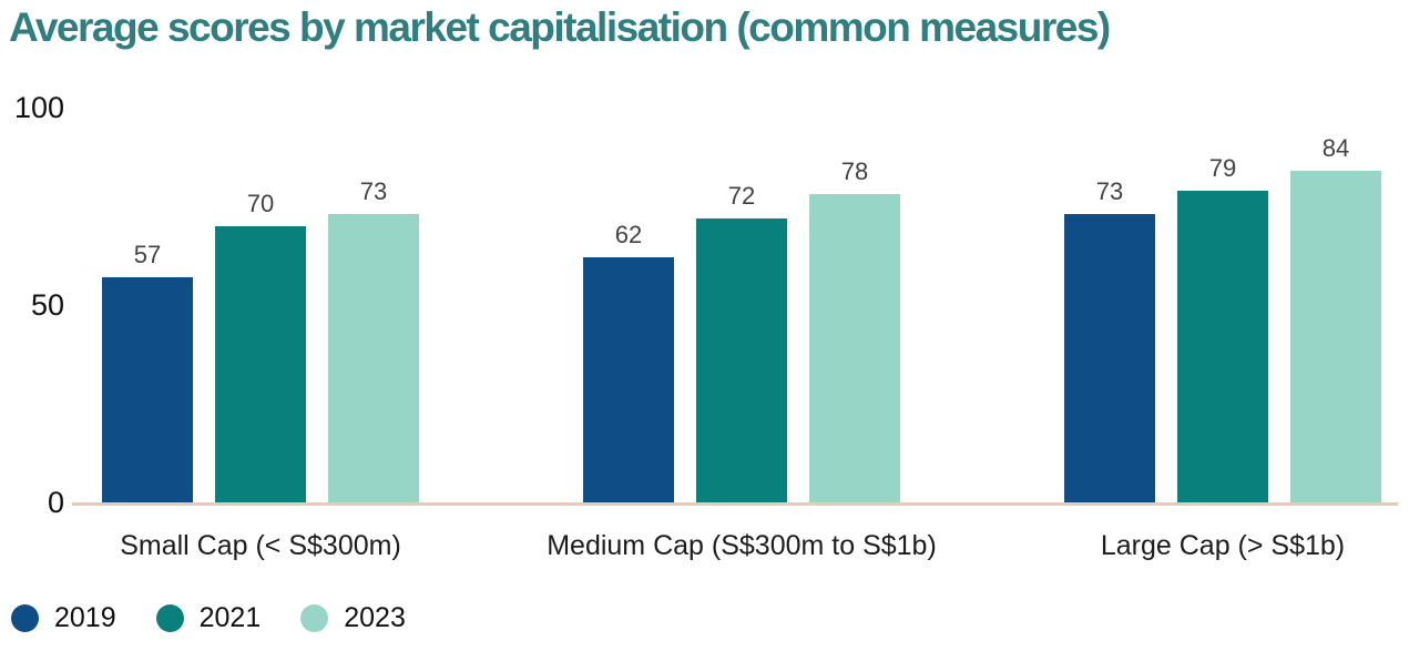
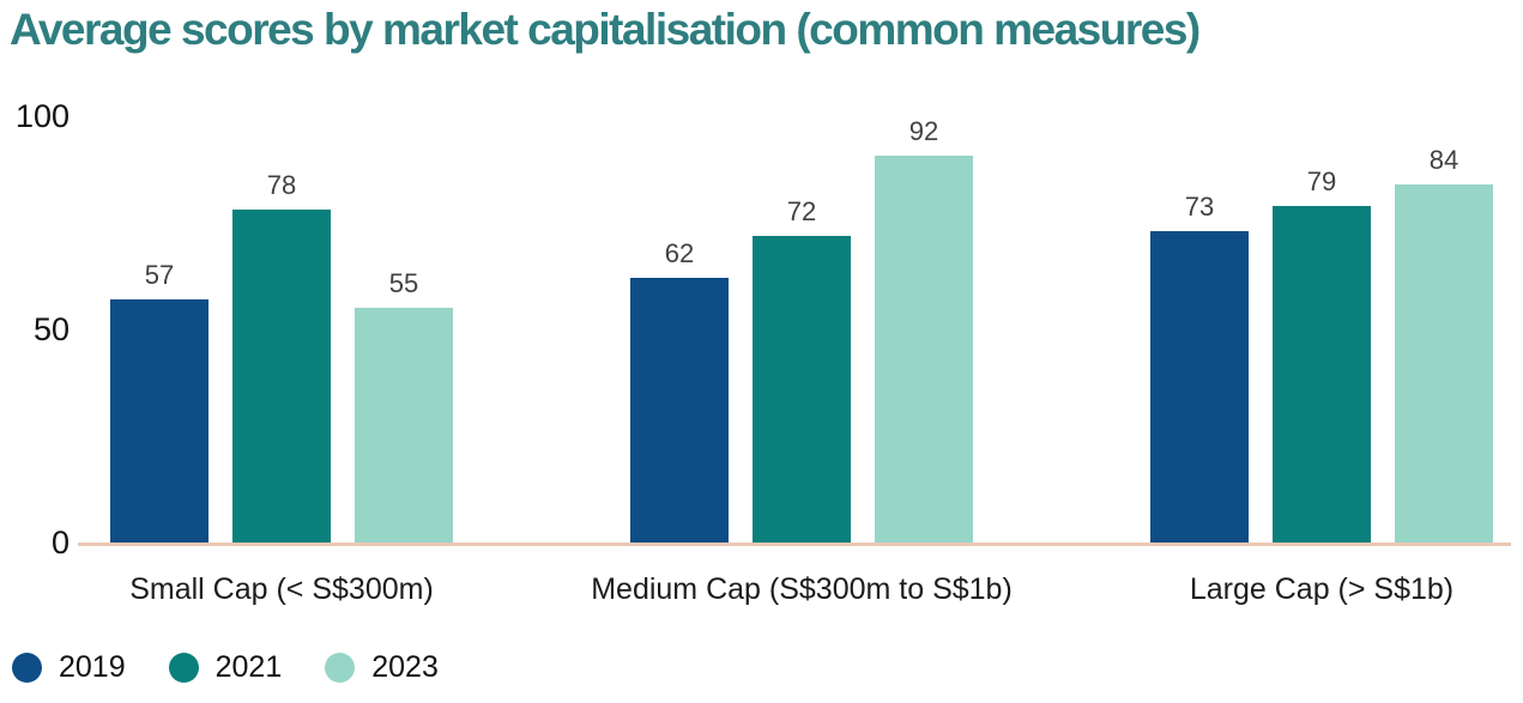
2021/Small Cap (< S$300m): 70 -> 78
2023/Small Cap (< S$300m): 73 -> 55
2023/Medium Cap (S$300m to S$1b): 78 -> 92
